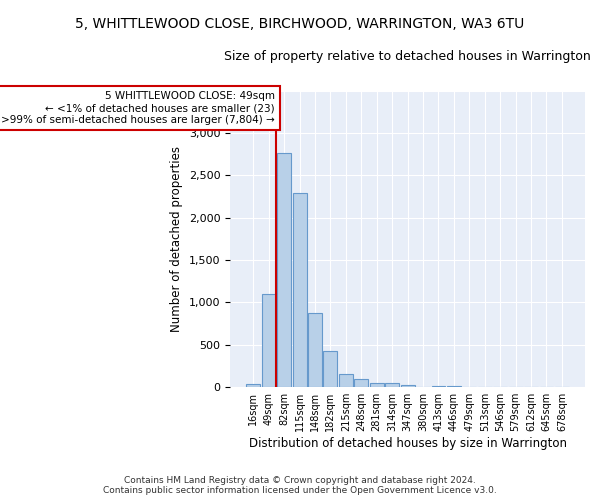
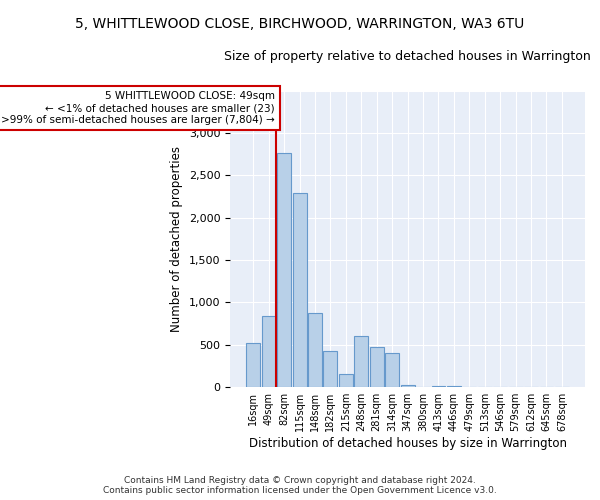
16sqm: 40 -> 520
49sqm: 1,100 -> 840
248sqm: 100 -> 600
281sqm: 60 -> 480
314sqm: 40 -> 400
